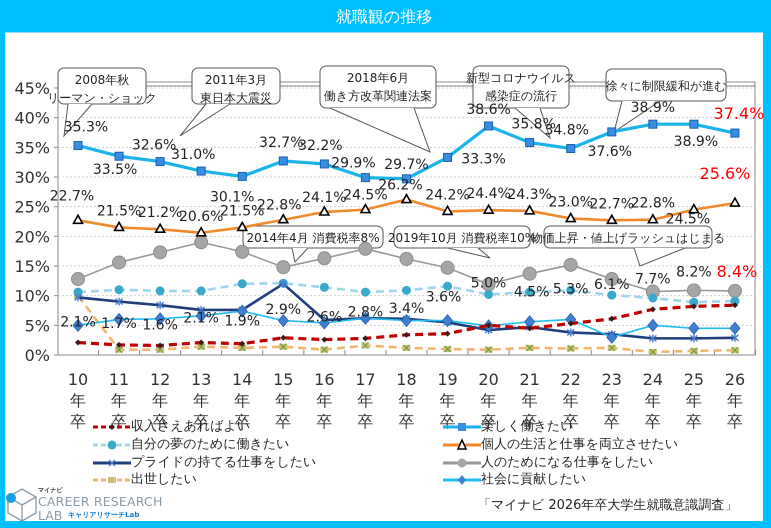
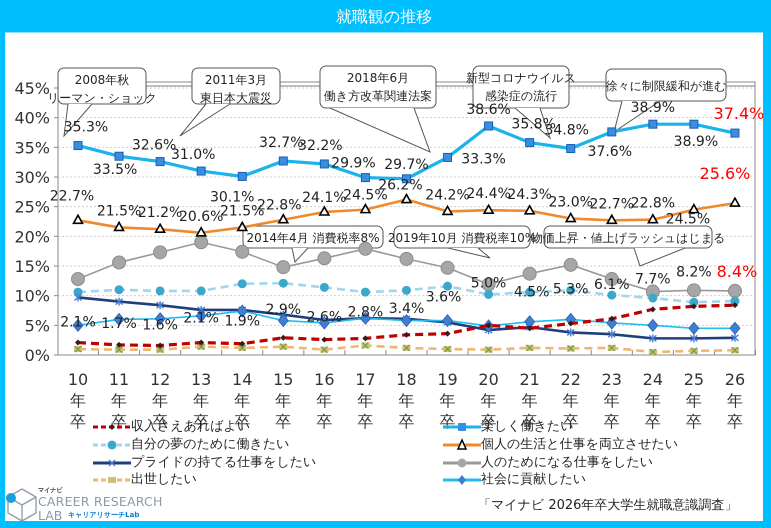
出世したい/10年卒: 10% -> 1%
プライドの持てる仕事をしたい/15年卒: 12% -> 7%
社会に貢献したい/23年卒: 3% -> 5%
